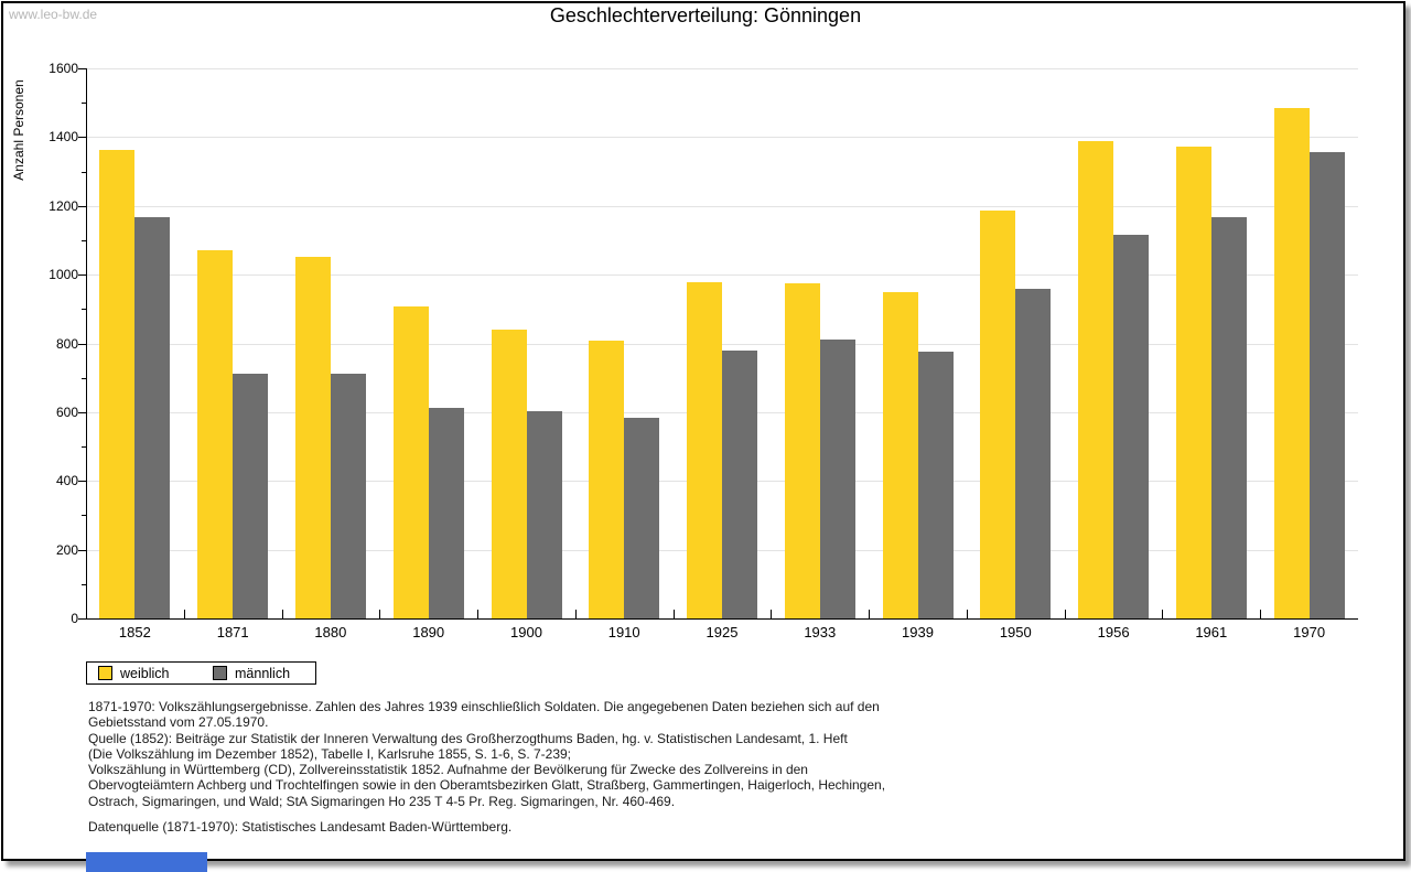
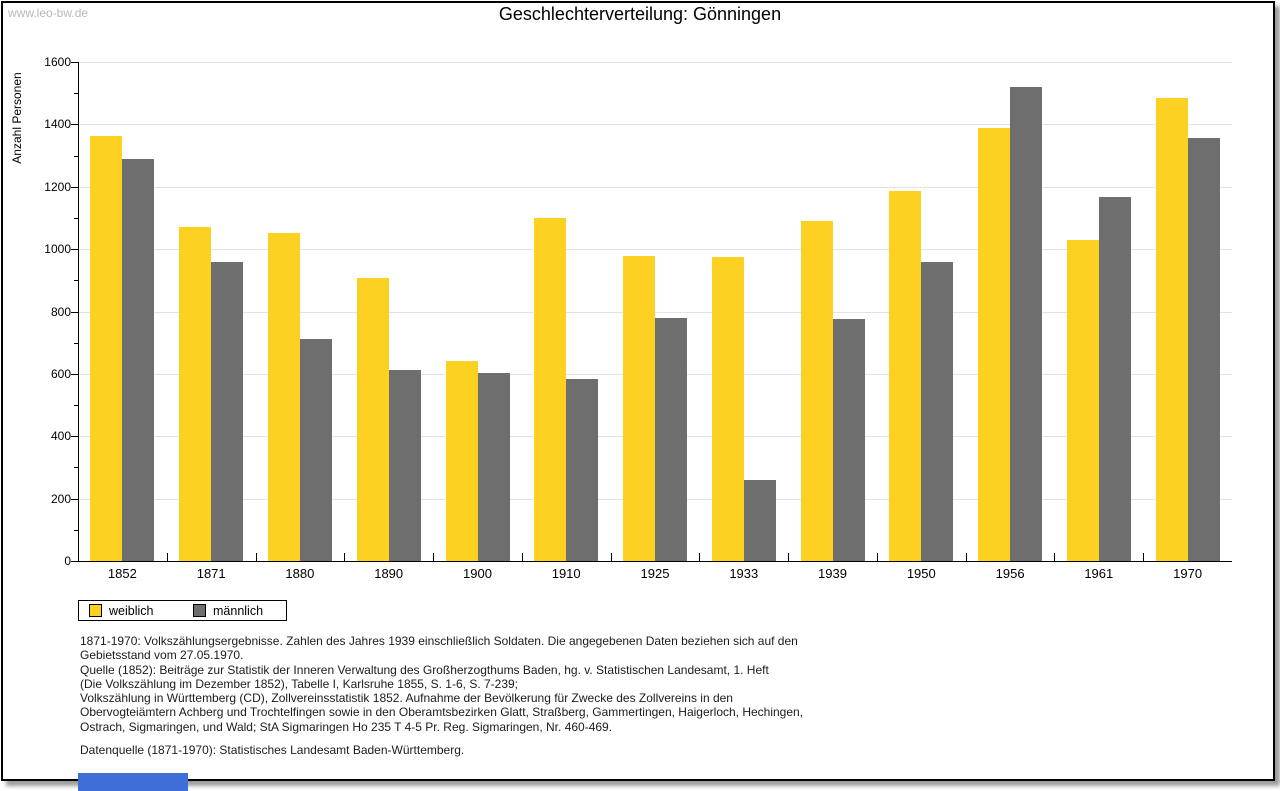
männlich/1852: 1170 -> 1290
männlich/1871: 710 -> 960
weiblich/1900: 840 -> 640
weiblich/1910: 810 -> 1100
männlich/1933: 810 -> 260
weiblich/1939: 950 -> 1090
männlich/1956: 1120 -> 1520
weiblich/1961: 1370 -> 1030
